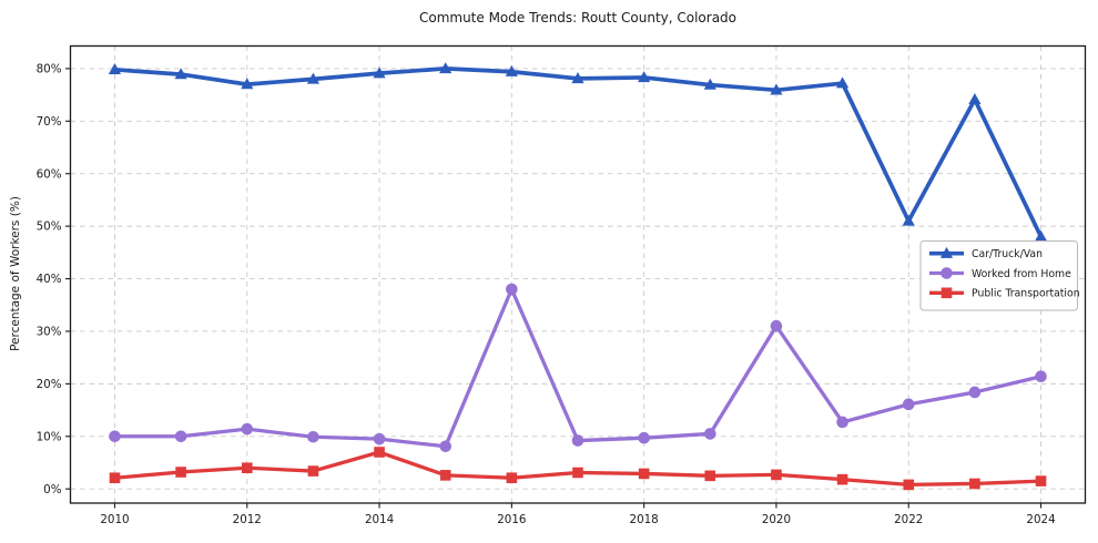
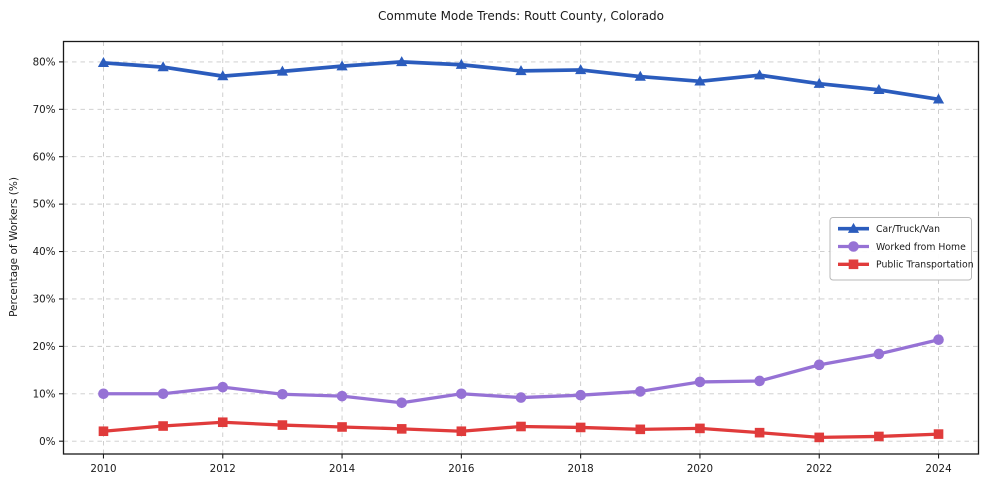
Public Transportation/2014: 7% -> 3%
Worked from Home/2016: 38% -> 10%
Worked from Home/2020: 31% -> 12%
Car/Truck/Van/2022: 51% -> 75%
Car/Truck/Van/2024: 48% -> 72%
